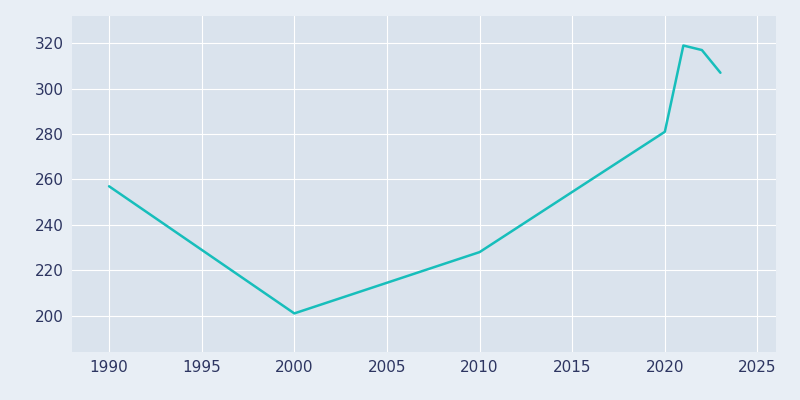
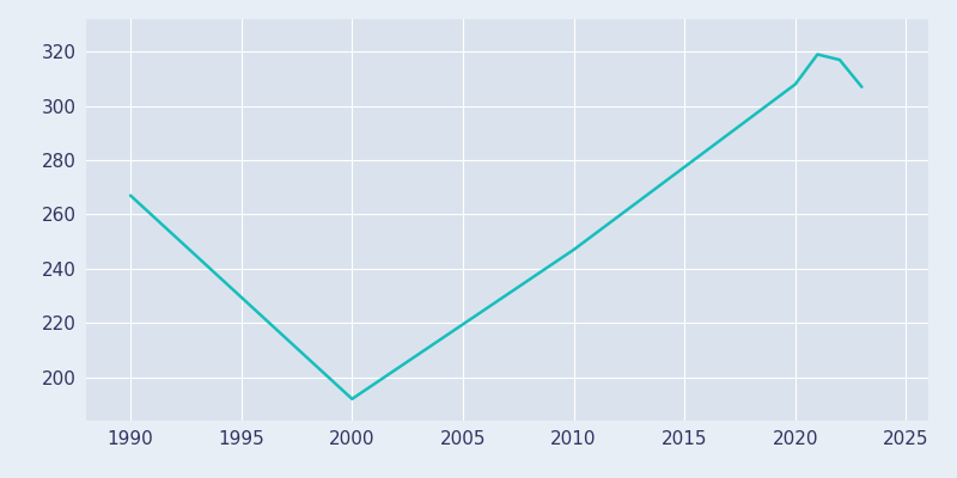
1990: 257 -> 267
2000: 201 -> 192
2010: 228 -> 247
2020: 281 -> 308
